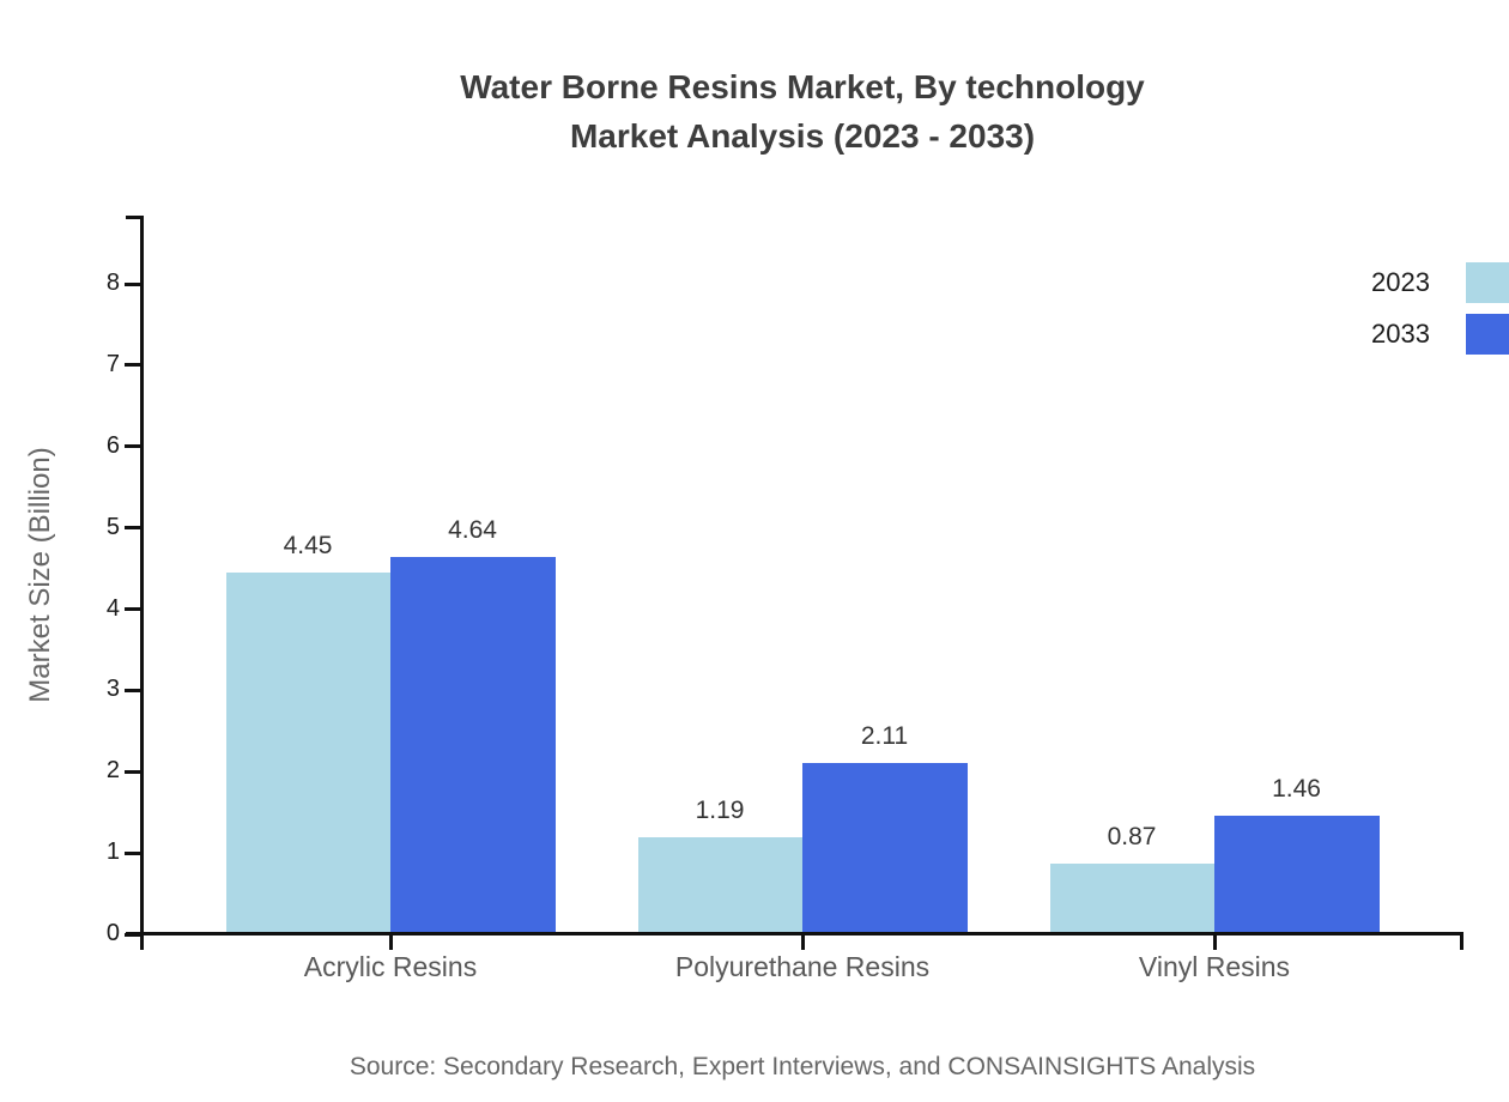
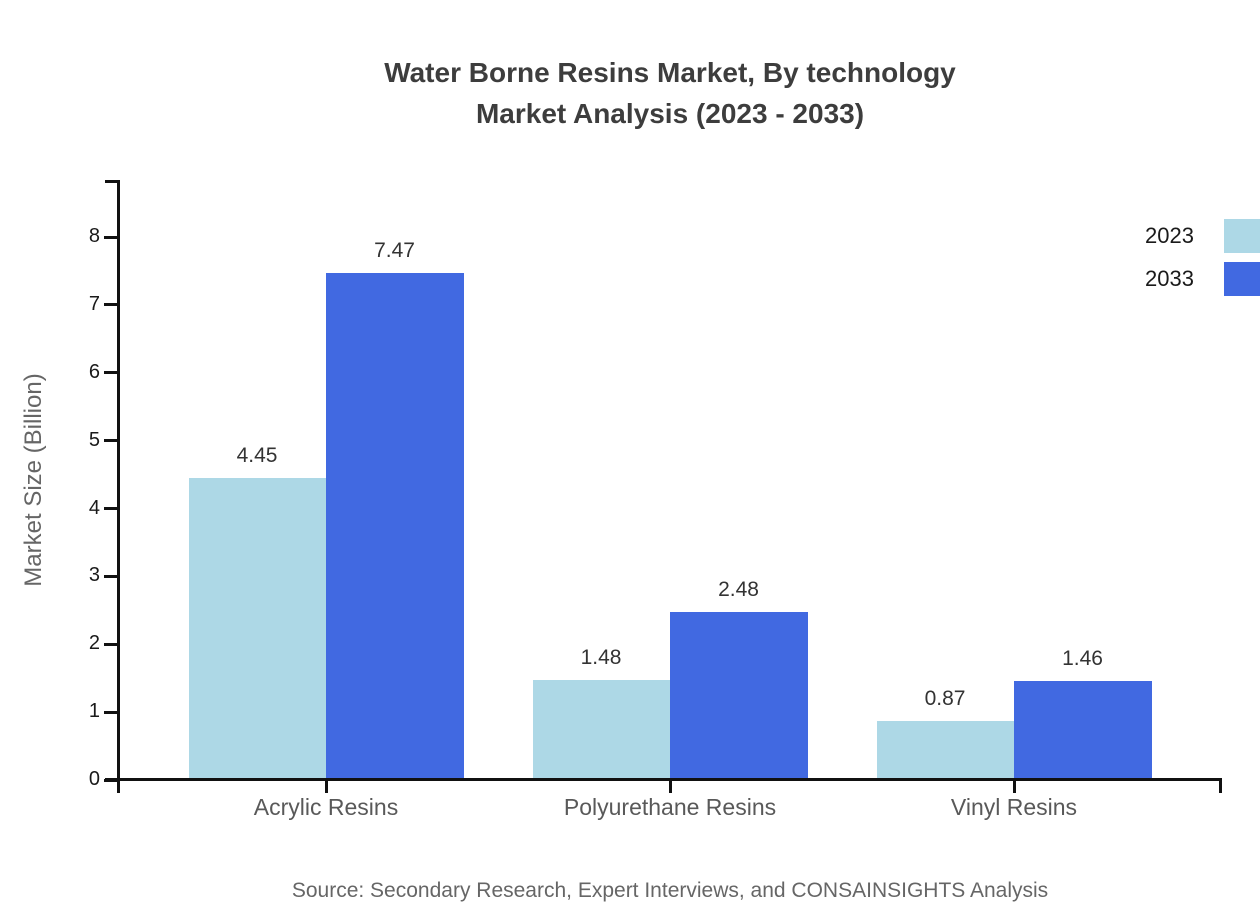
2033/Acrylic Resins: 4.64 -> 7.47
2023/Polyurethane Resins: 1.19 -> 1.48
2033/Polyurethane Resins: 2.11 -> 2.48
